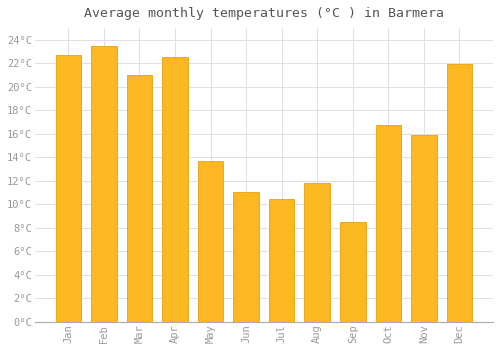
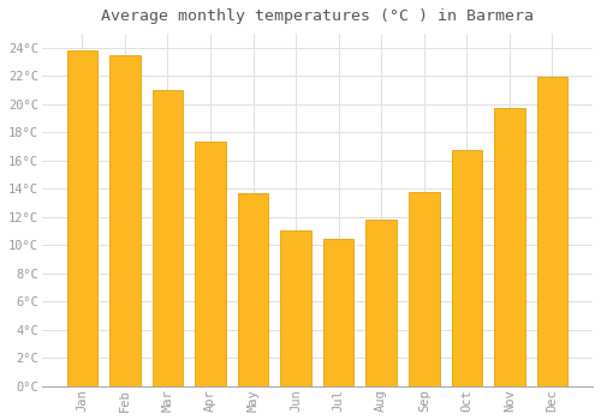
Jan: 22.7°C -> 23.8°C
Apr: 22.5°C -> 17.3°C
Sep: 8.5°C -> 13.8°C
Nov: 15.9°C -> 19.7°C
